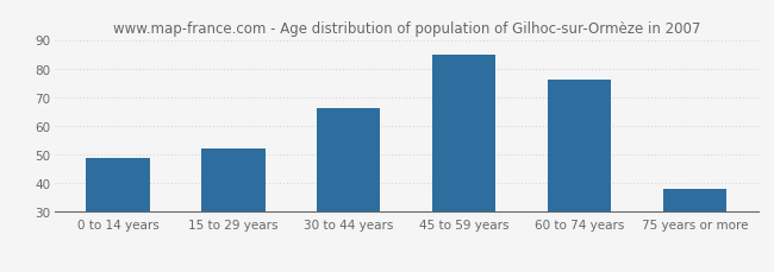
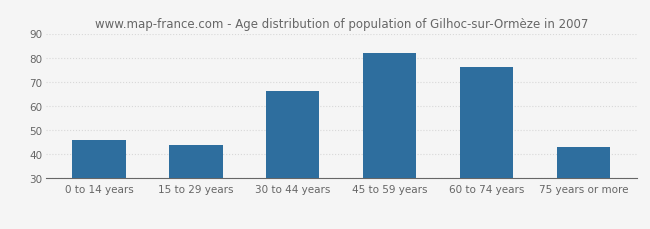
0 to 14 years: 49 -> 46
15 to 29 years: 52 -> 44
45 to 59 years: 85 -> 82
75 years or more: 38 -> 43
